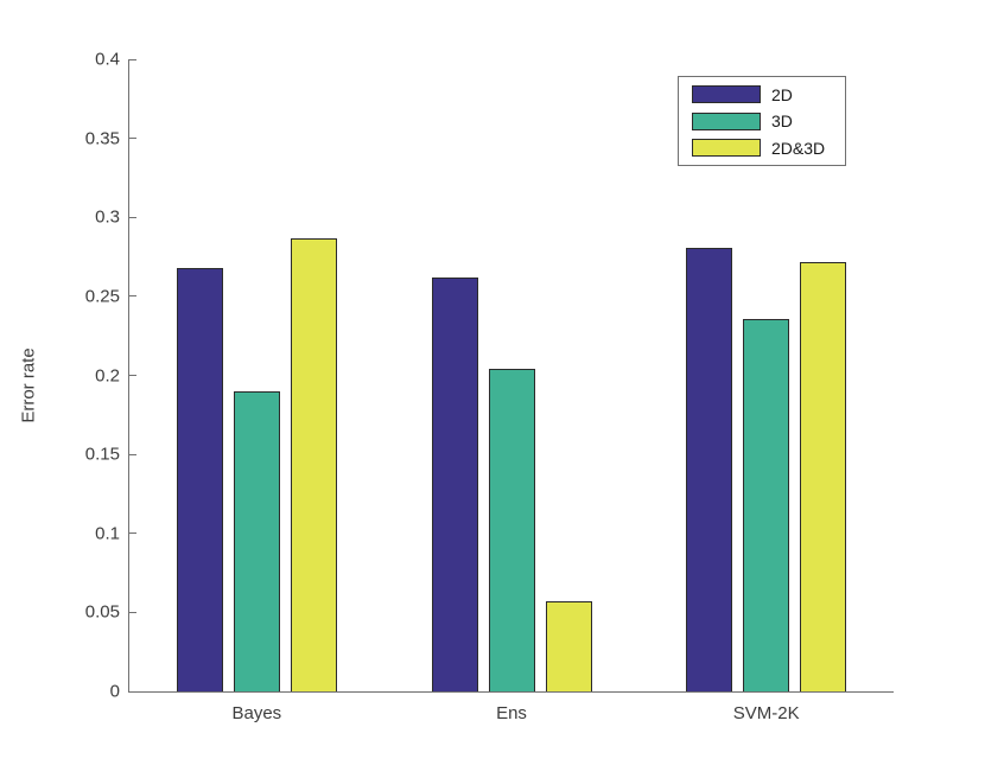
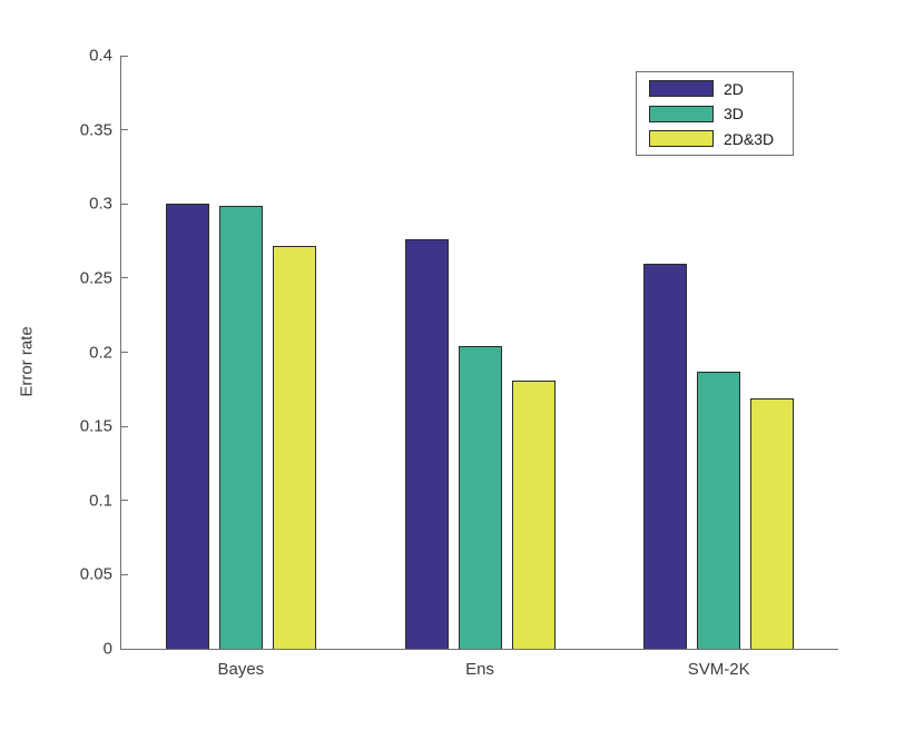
2D/Bayes: 0.268 -> 0.300
3D/Bayes: 0.190 -> 0.299
2D&3D/Bayes: 0.287 -> 0.272
2D/Ens: 0.262 -> 0.276
2D&3D/Ens: 0.057 -> 0.181
2D/SVM-2K: 0.281 -> 0.260
3D/SVM-2K: 0.236 -> 0.187
2D&3D/SVM-2K: 0.272 -> 0.169
